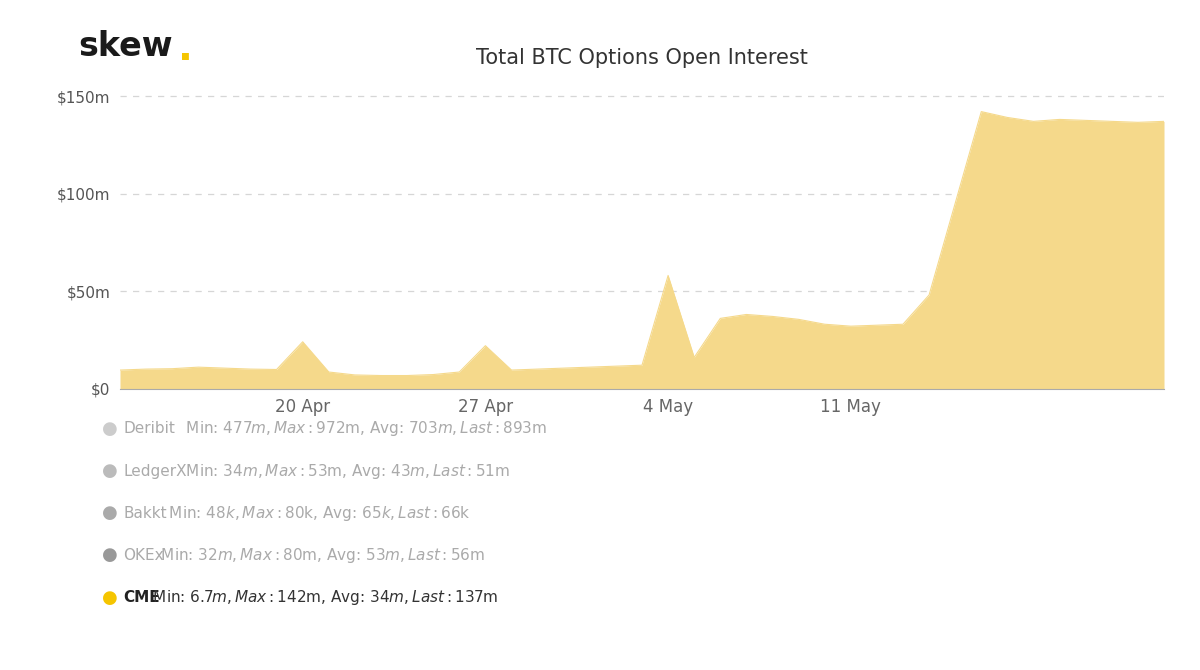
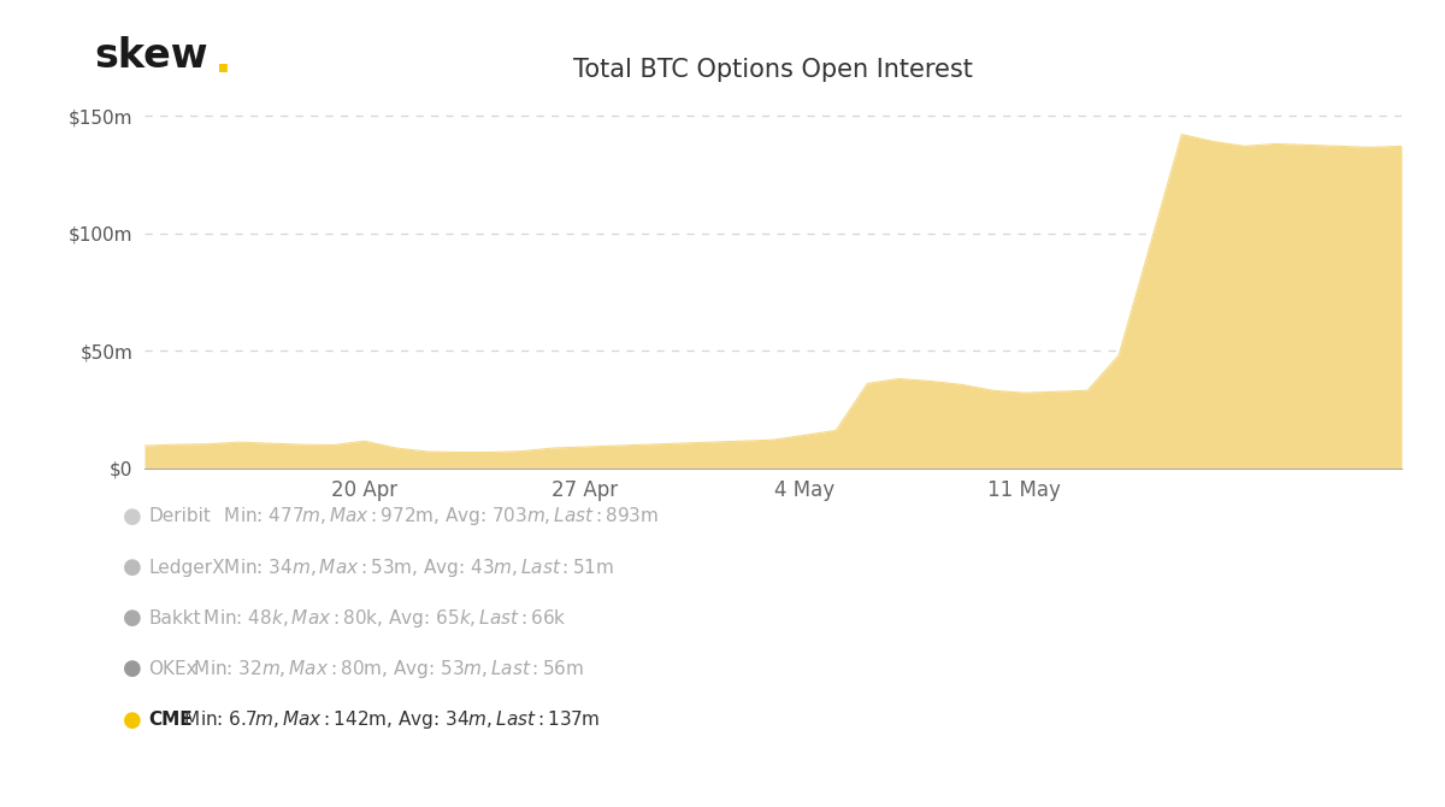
20 Apr: $24m -> $12m
27 Apr: $22m -> $9m
4 May: $58m -> $14m
